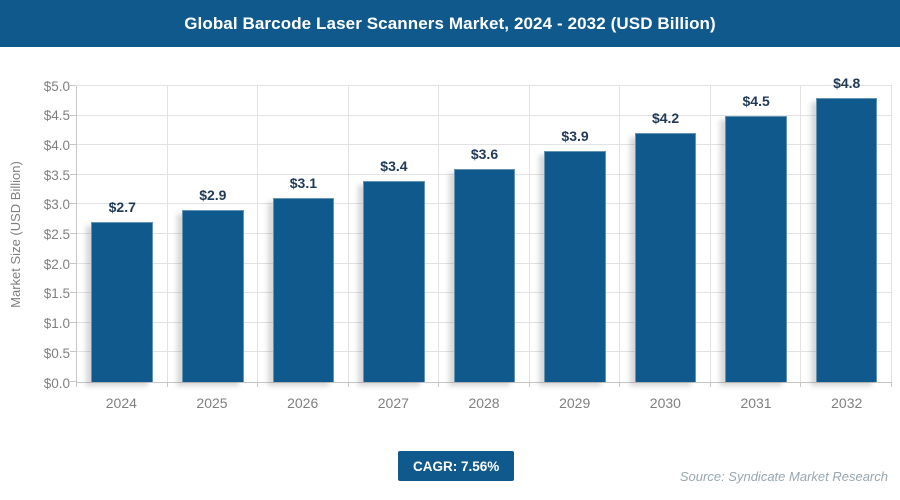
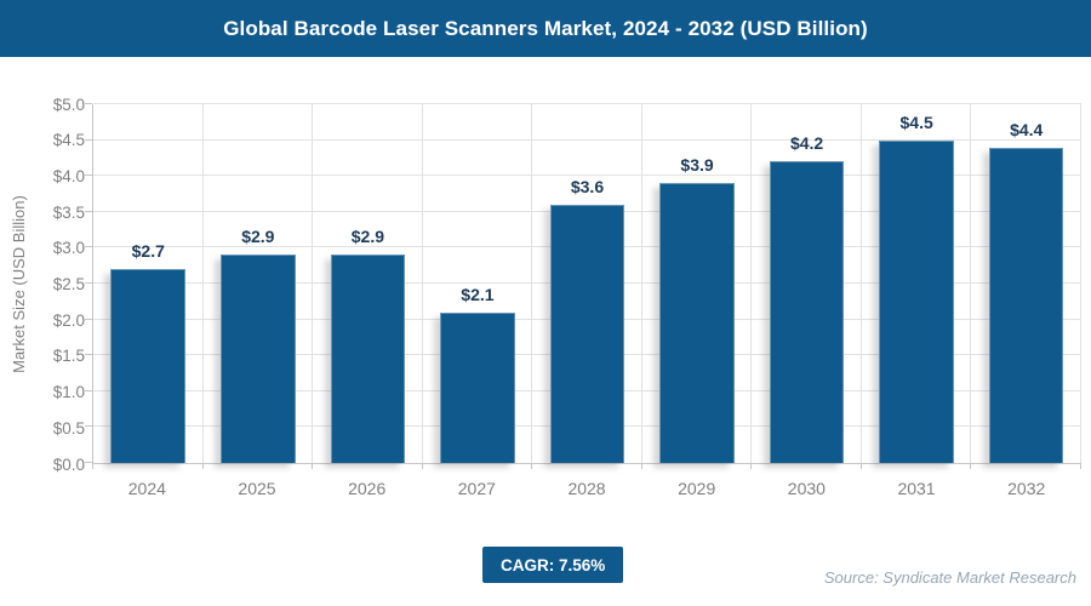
2026: $3.1 -> $2.9
2027: $3.4 -> $2.1
2032: $4.8 -> $4.4
